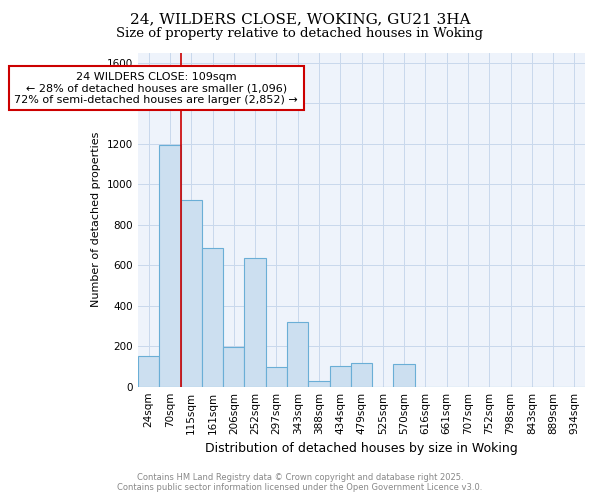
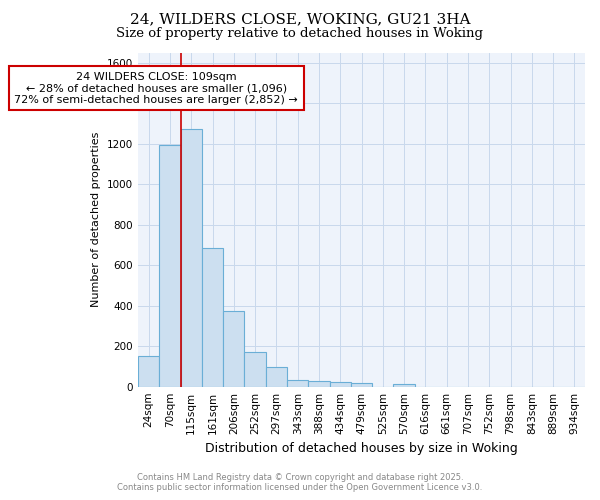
115sqm: 920 -> 1270
206sqm: 195 -> 375
252sqm: 635 -> 170
343sqm: 320 -> 35
434sqm: 100 -> 22
479sqm: 115 -> 20
570sqm: 110 -> 15
